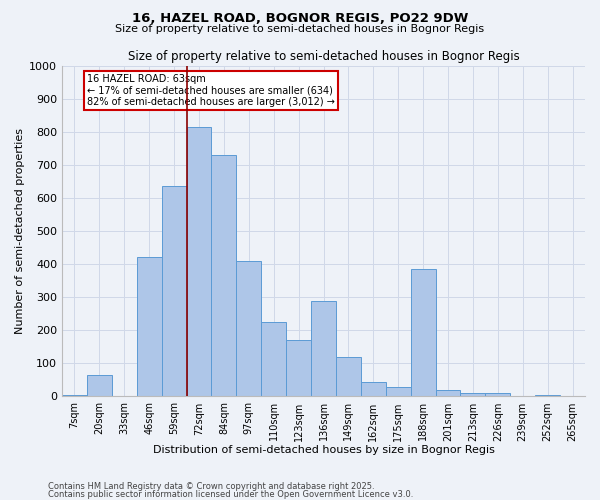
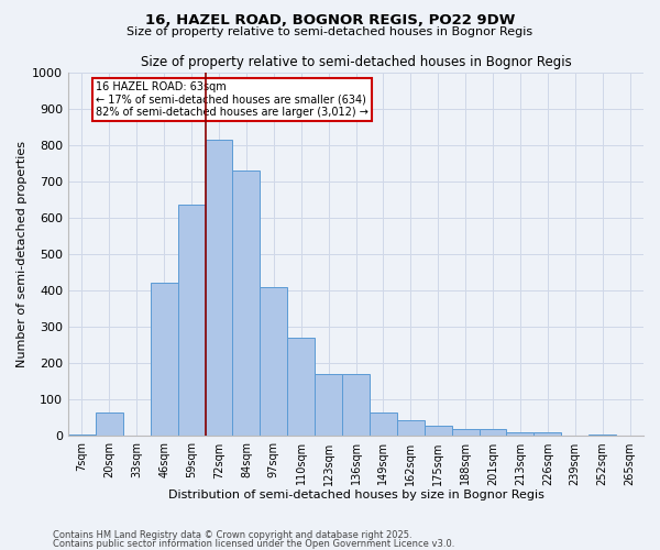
110sqm: 225 -> 270
136sqm: 290 -> 170
149sqm: 120 -> 65
188sqm: 385 -> 20
